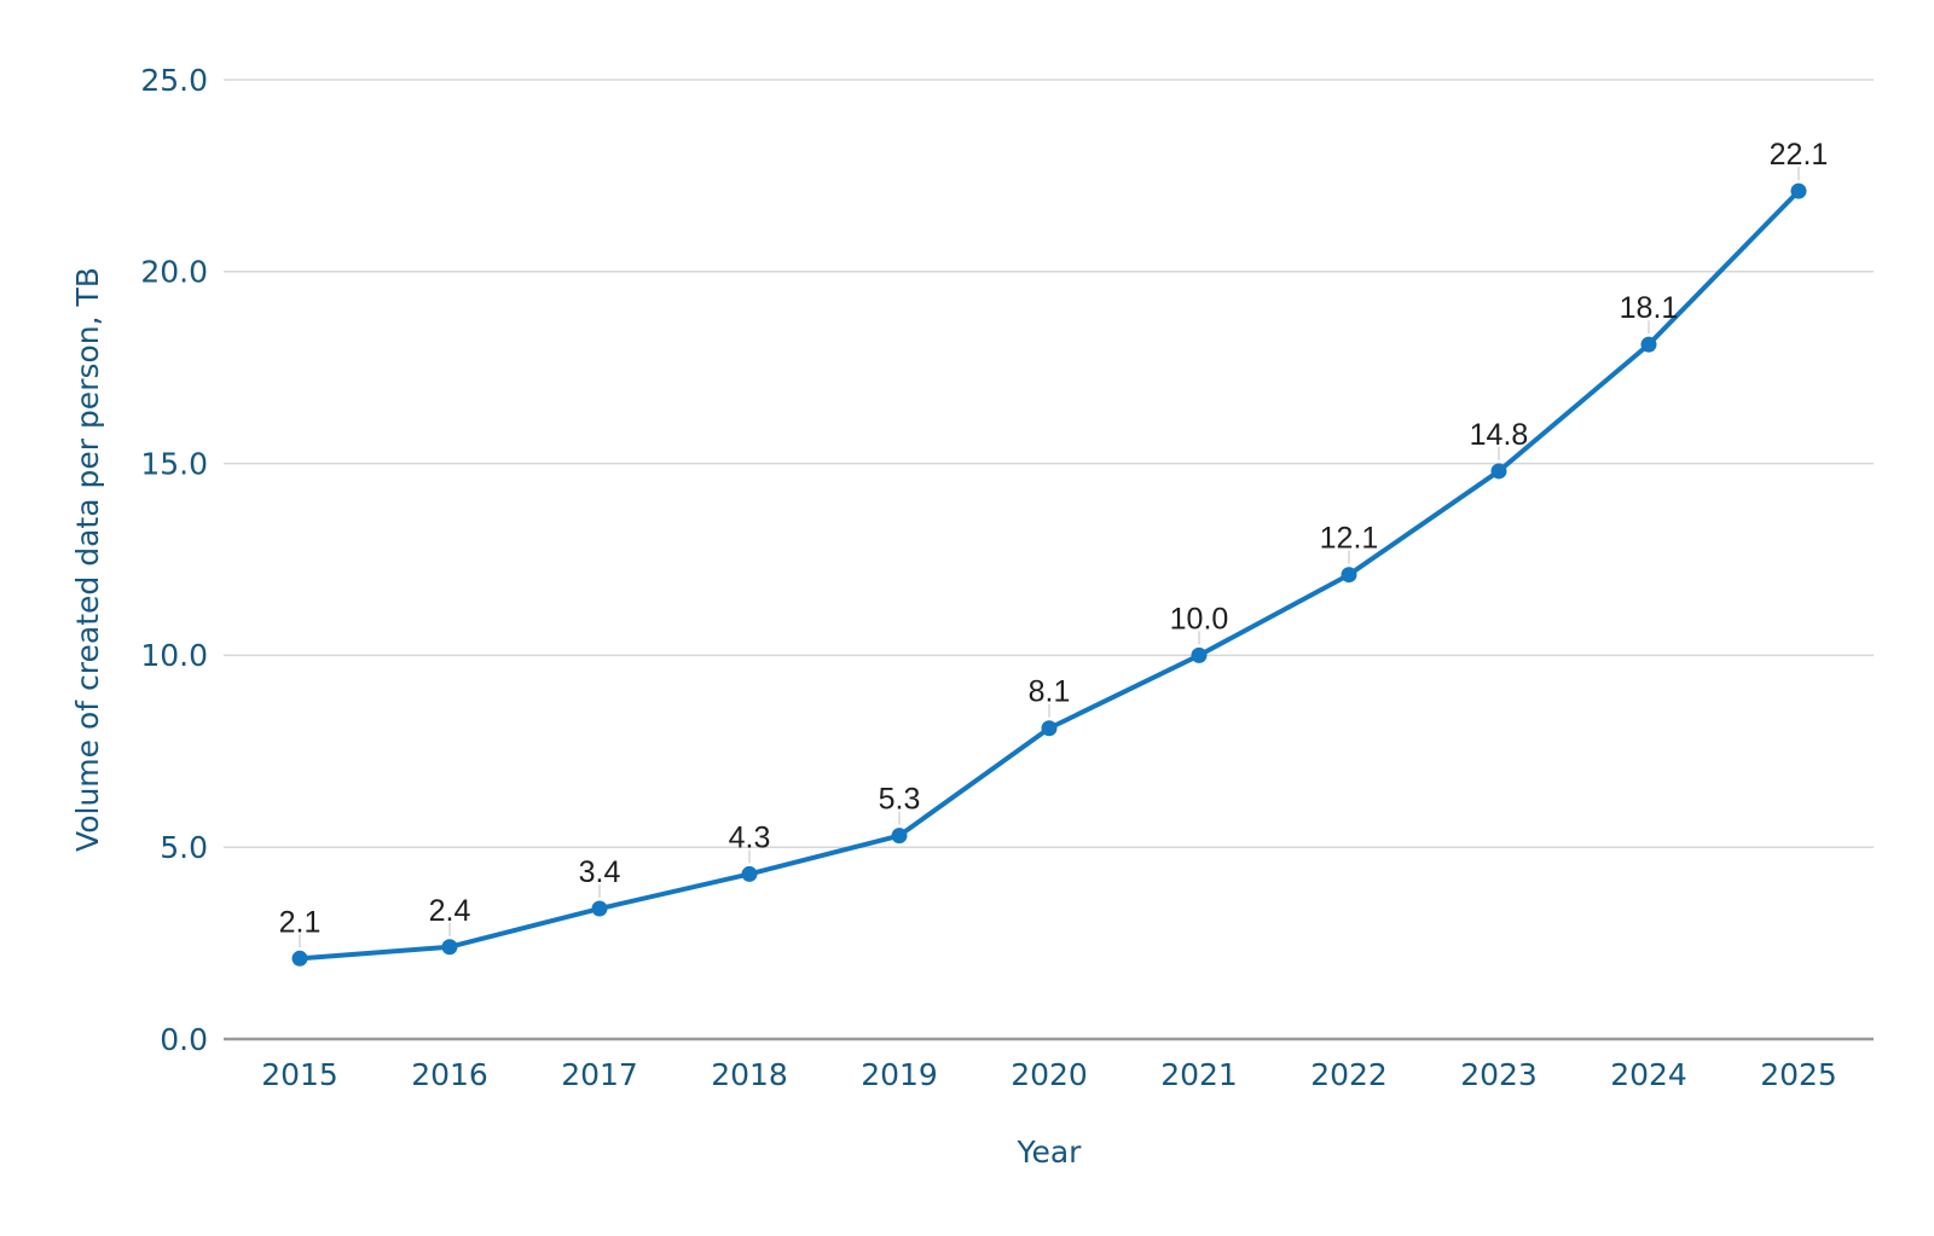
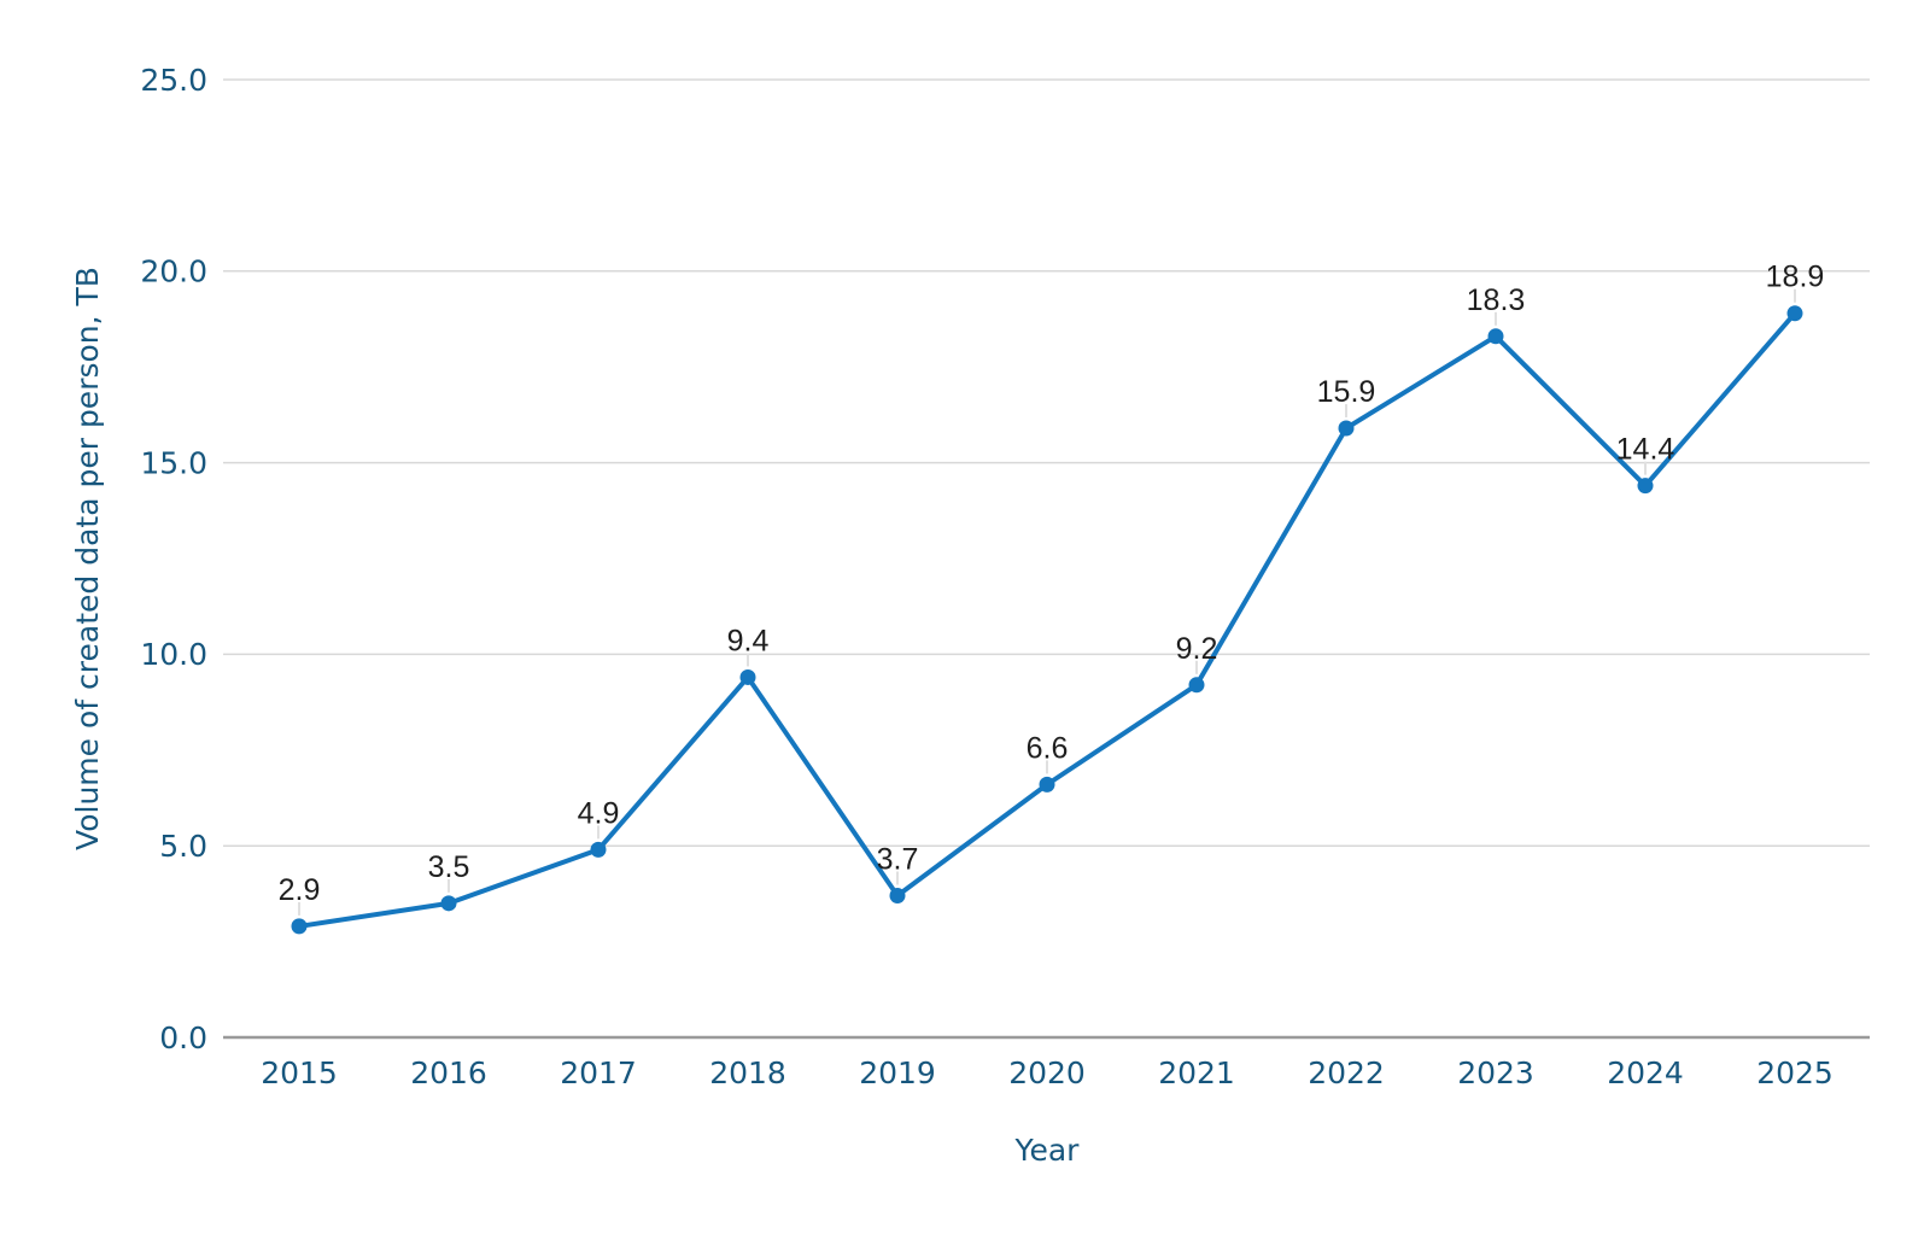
2015: 2.1 -> 2.9
2016: 2.4 -> 3.5
2017: 3.4 -> 4.9
2018: 4.3 -> 9.4
2019: 5.3 -> 3.7
2020: 8.1 -> 6.6
2021: 10.0 -> 9.2
2022: 12.1 -> 15.9
2023: 14.8 -> 18.3
2024: 18.1 -> 14.4
2025: 22.1 -> 18.9
